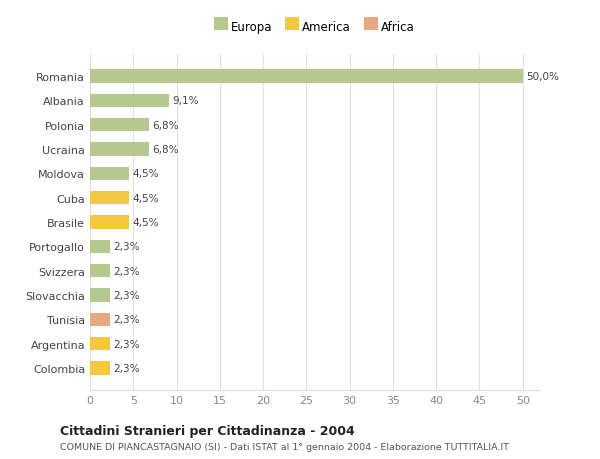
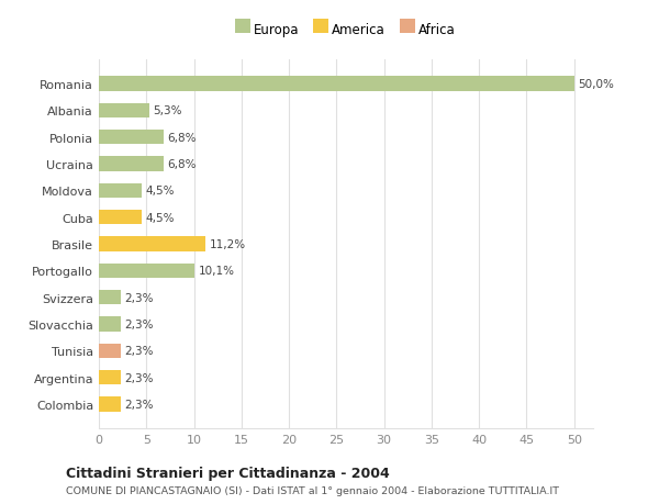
Albania: 9,1% -> 5,3%
Brasile: 4,5% -> 11,2%
Portogallo: 2,3% -> 10,1%
